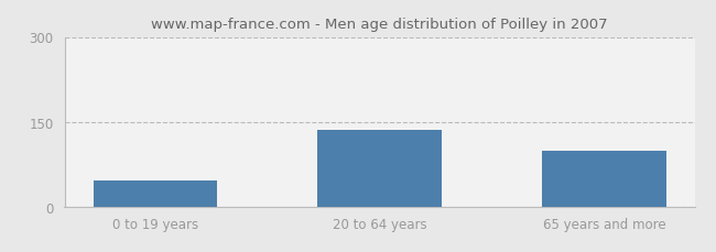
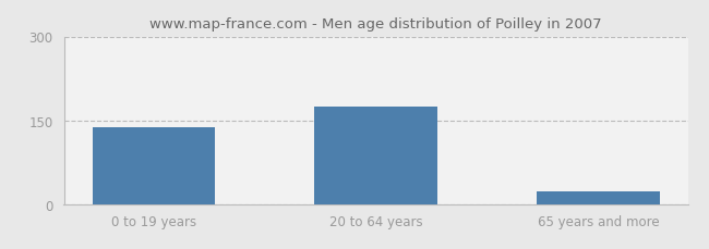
0 to 19 years: 46 -> 137
20 to 64 years: 136 -> 175
65 years and more: 98 -> 22
